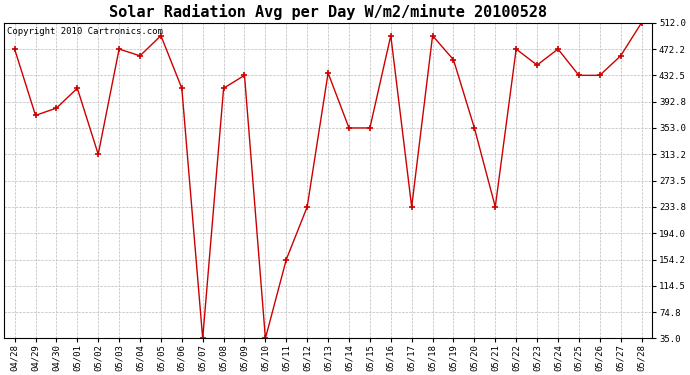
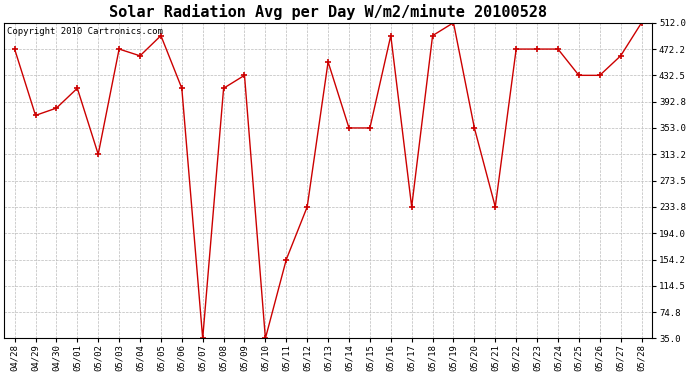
05/13: 436 -> 453
05/19: 456 -> 512
05/23: 448 -> 472
